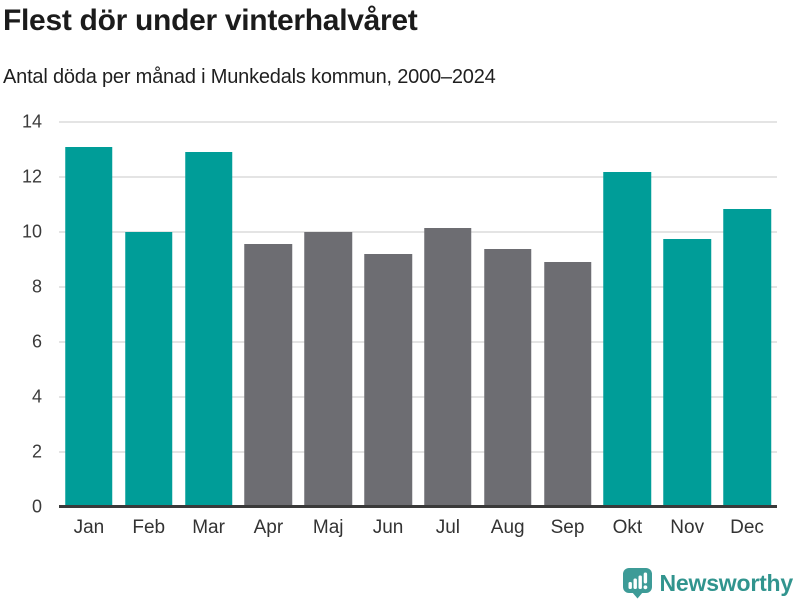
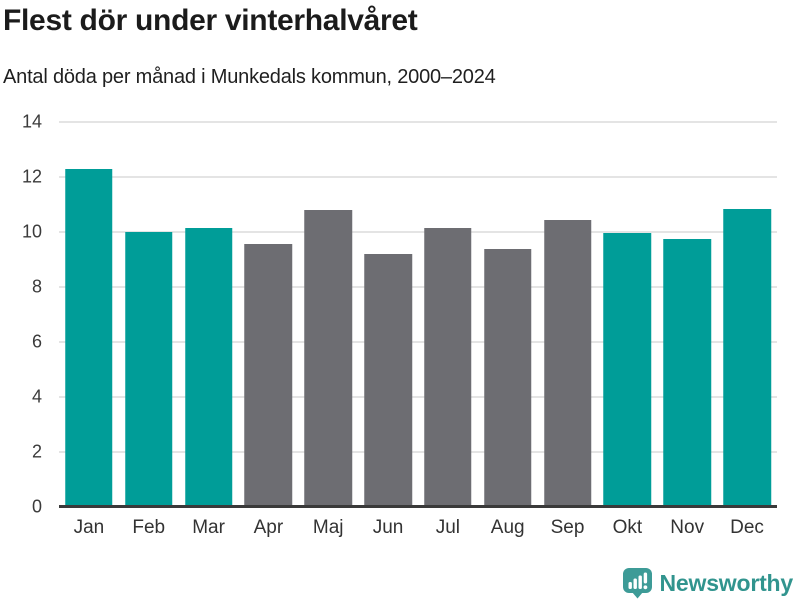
Jan: 13.1 -> 12.3
Mar: 12.9 -> 10.2
Maj: 10.0 -> 10.8
Sep: 8.9 -> 10.4
Okt: 12.2 -> 9.9
